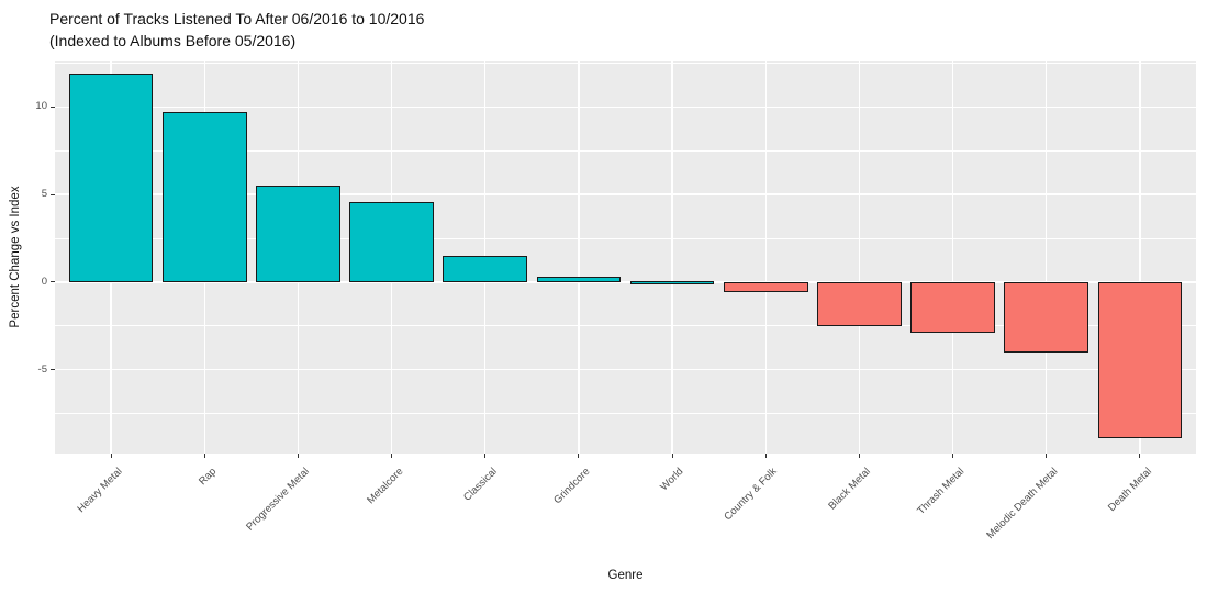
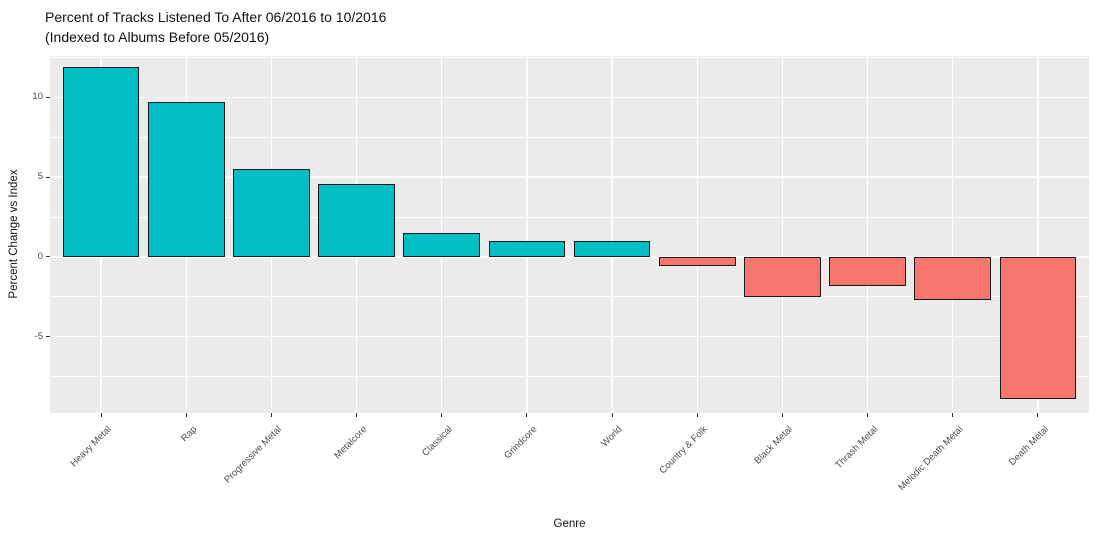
Grindcore: 0.3 -> 1.0
World: 0.1 -> 1.0
Thrash Metal: -2.9 -> -1.8
Melodic Death Metal: -4.0 -> -2.7
